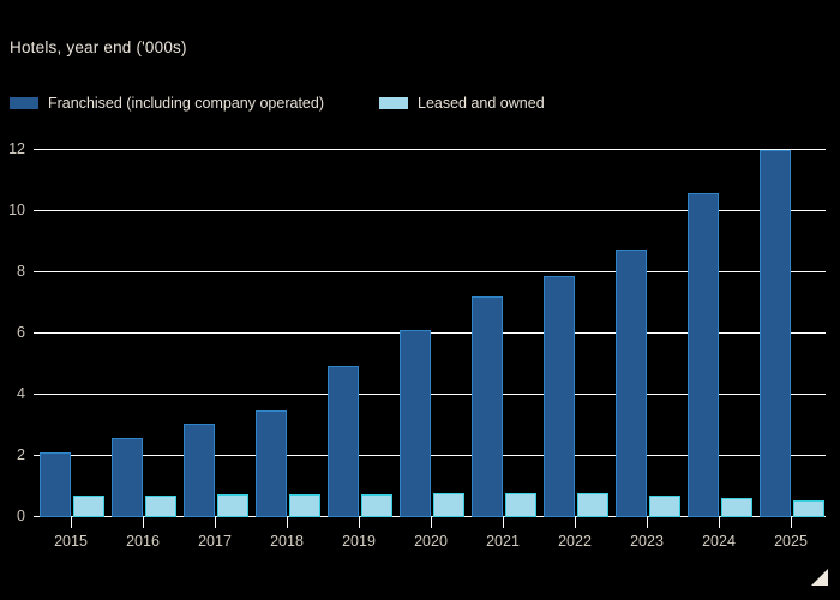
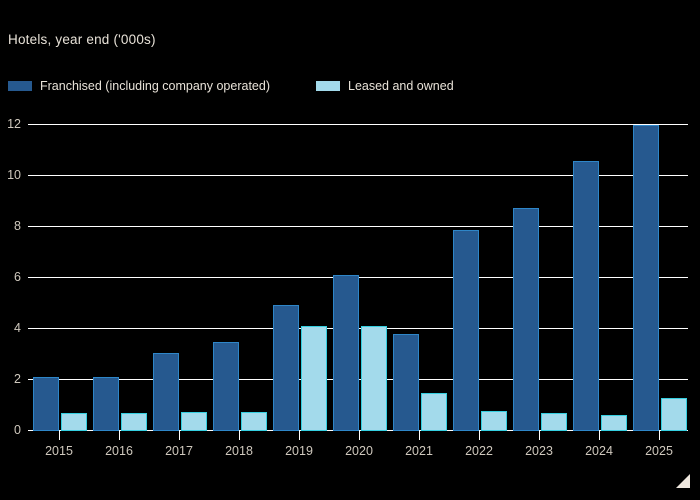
Franchised (including company operated)/2016: 2.6 -> 2.1
Leased and owned/2019: 0.7 -> 4.1
Leased and owned/2020: 0.8 -> 4.1
Franchised (including company operated)/2021: 7.2 -> 3.8
Leased and owned/2021: 0.8 -> 1.5
Leased and owned/2025: 0.6 -> 1.3
